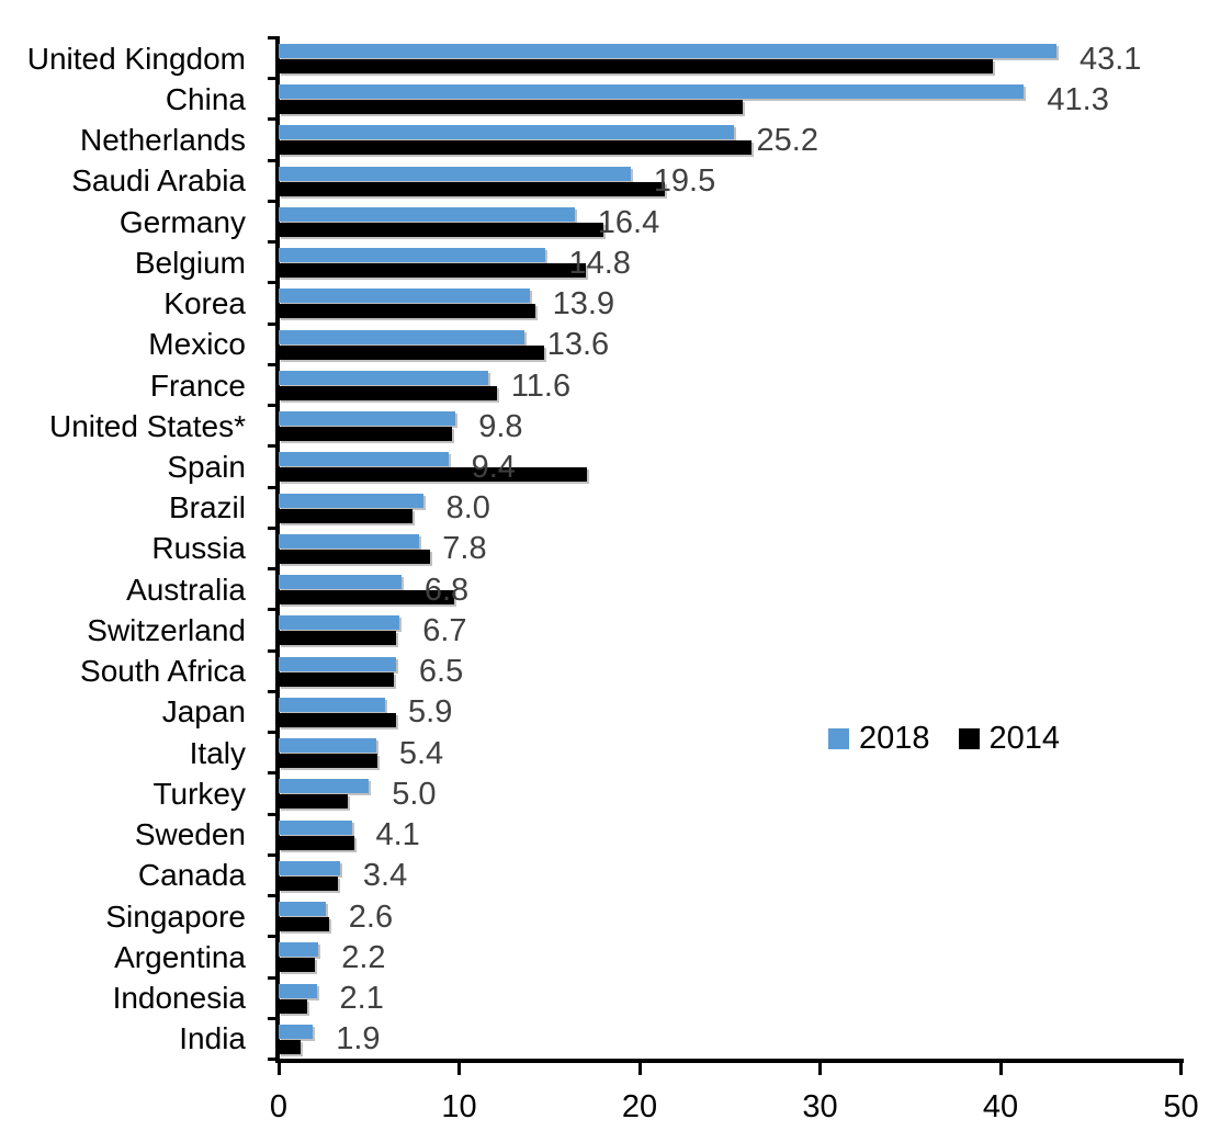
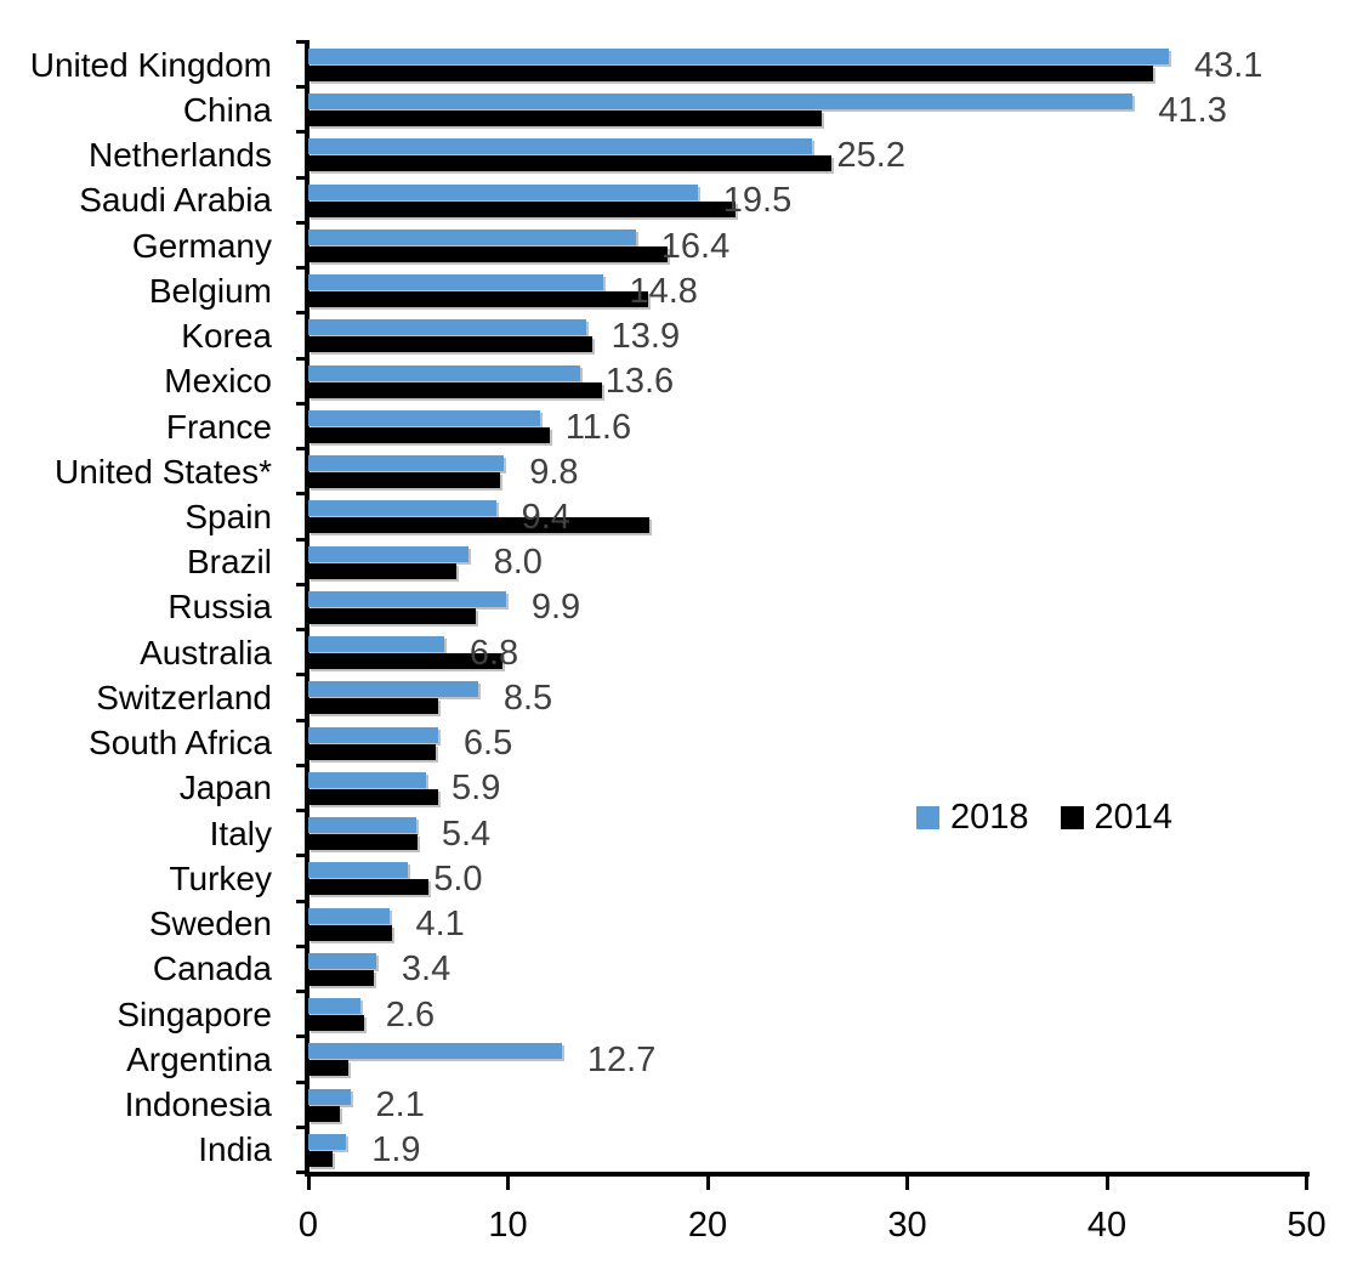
2014/United Kingdom: 39.6 -> 42.3
2018/Russia: 7.8 -> 9.9
2018/Switzerland: 6.7 -> 8.5
2014/Turkey: 3.8 -> 6.0
2018/Argentina: 2.2 -> 12.7
